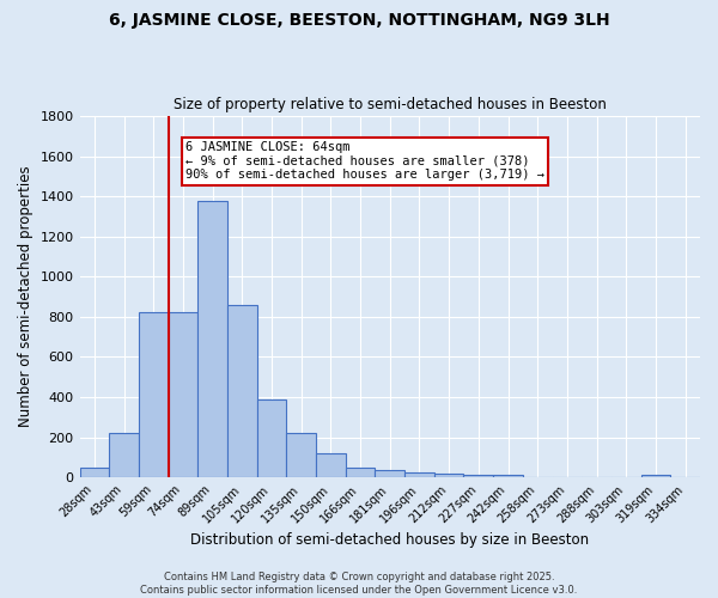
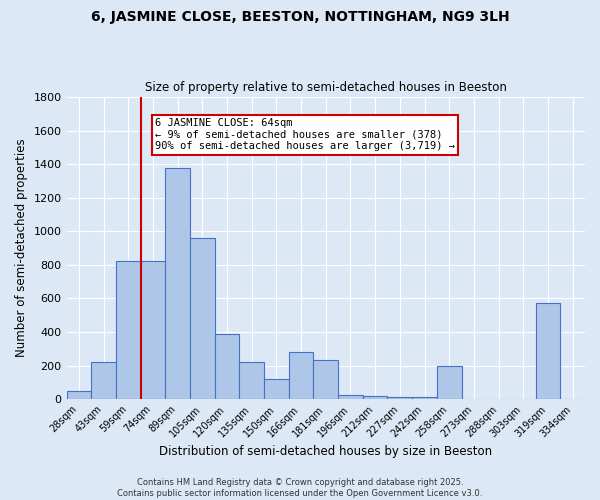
105sqm: 860 -> 960
166sqm: 50 -> 280
181sqm: 40 -> 230
258sqm: 0 -> 200
319sqm: 20 -> 570
